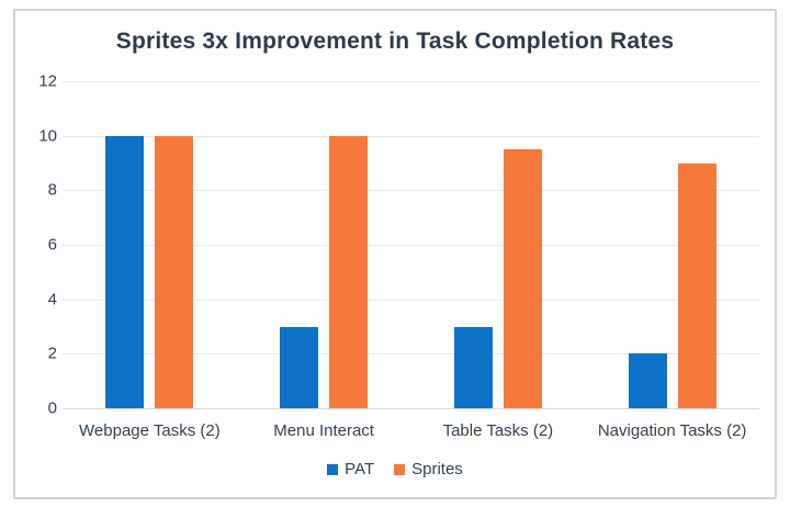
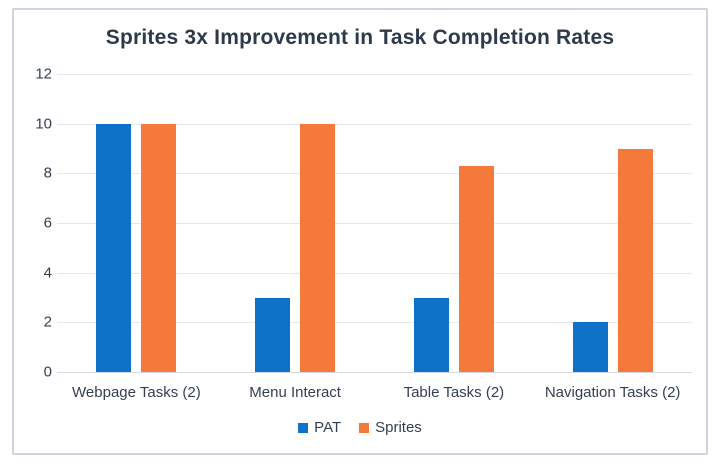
Sprites/Table Tasks (2): 9.5 -> 8.3
